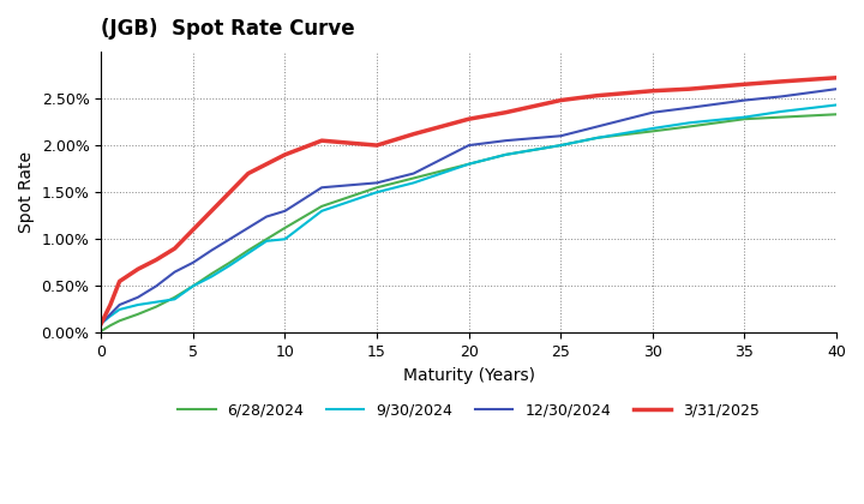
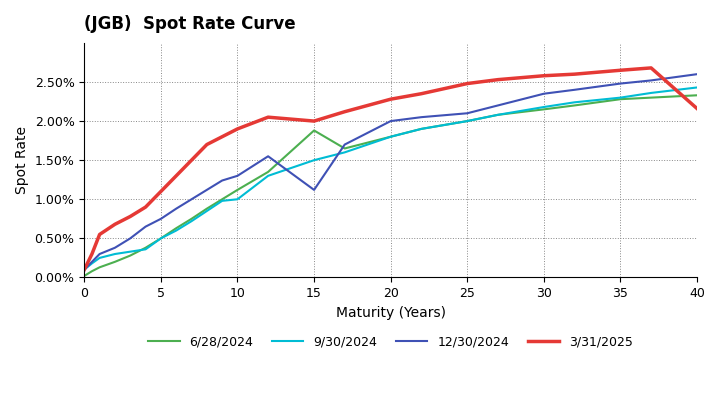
6/28/2024/15: 1.55% -> 1.88%
12/30/2024/15: 1.60% -> 1.12%
3/31/2025/40: 2.72% -> 2.16%
